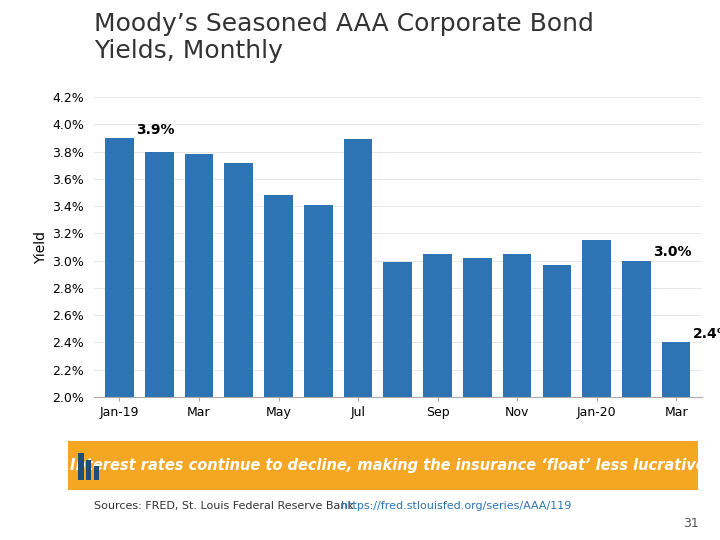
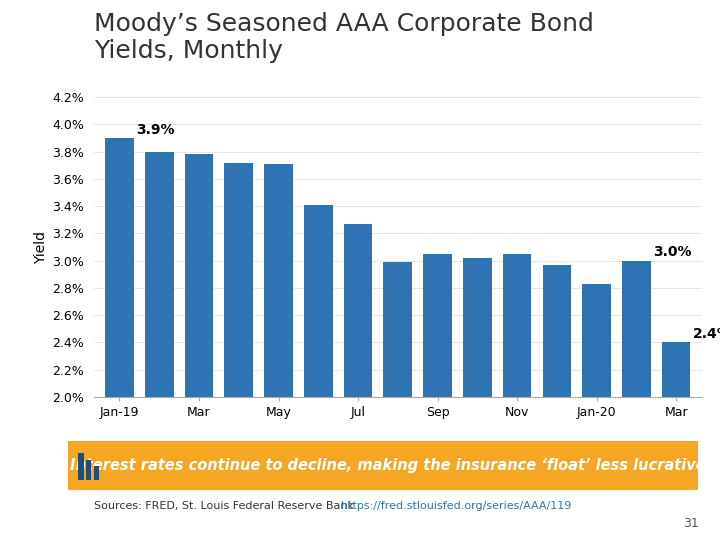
May: 3.48% -> 3.71%
Jul: 3.89% -> 3.27%
Jan-20: 3.15% -> 2.83%
